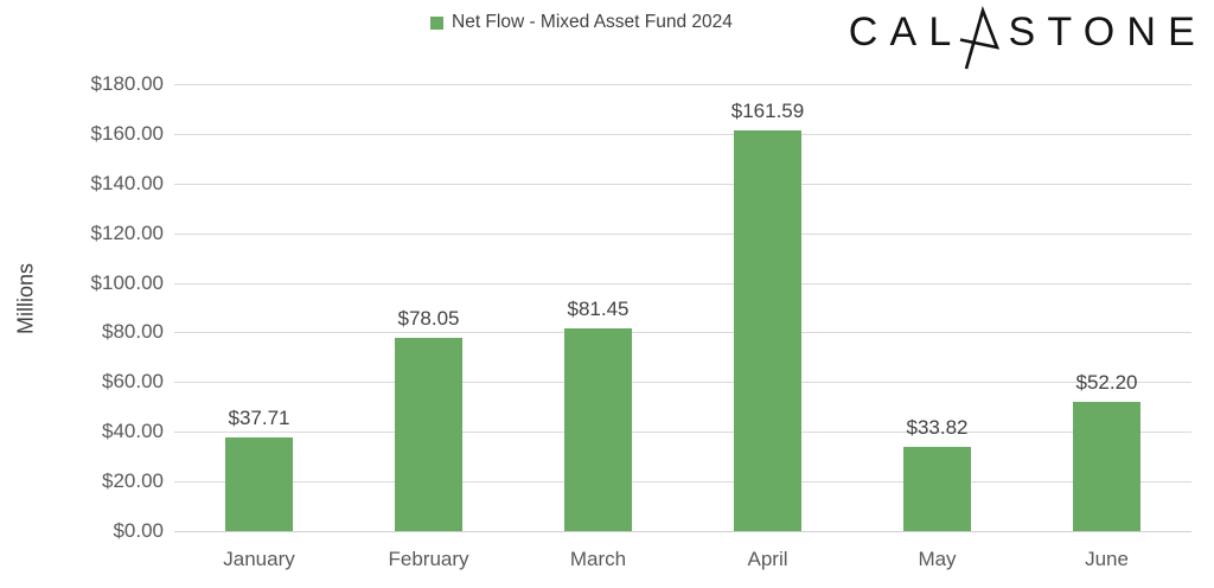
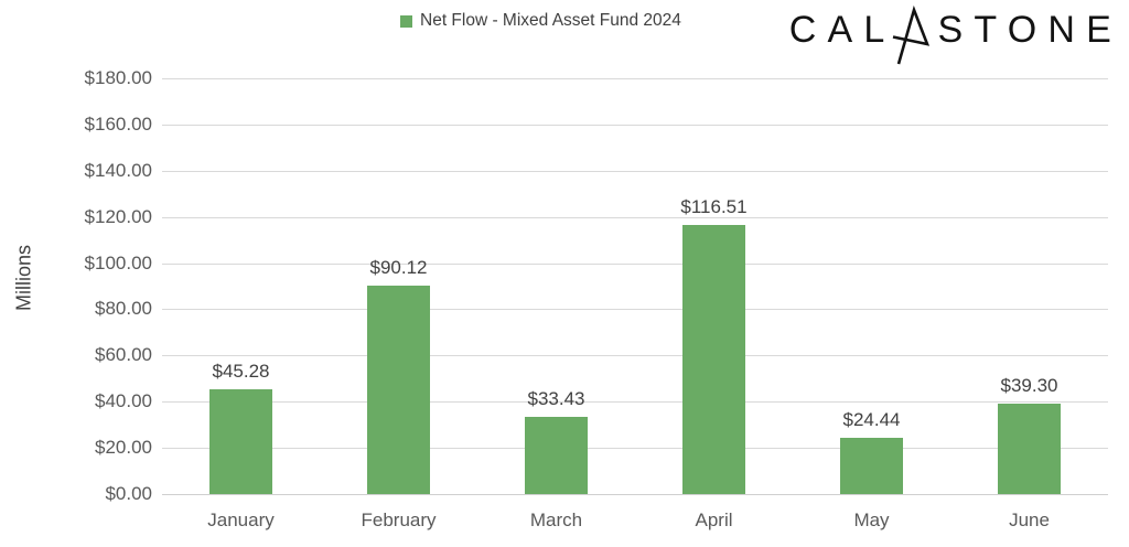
January: $37.71 -> $45.28
February: $78.05 -> $90.12
March: $81.45 -> $33.43
April: $161.59 -> $116.51
May: $33.82 -> $24.44
June: $52.20 -> $39.30
